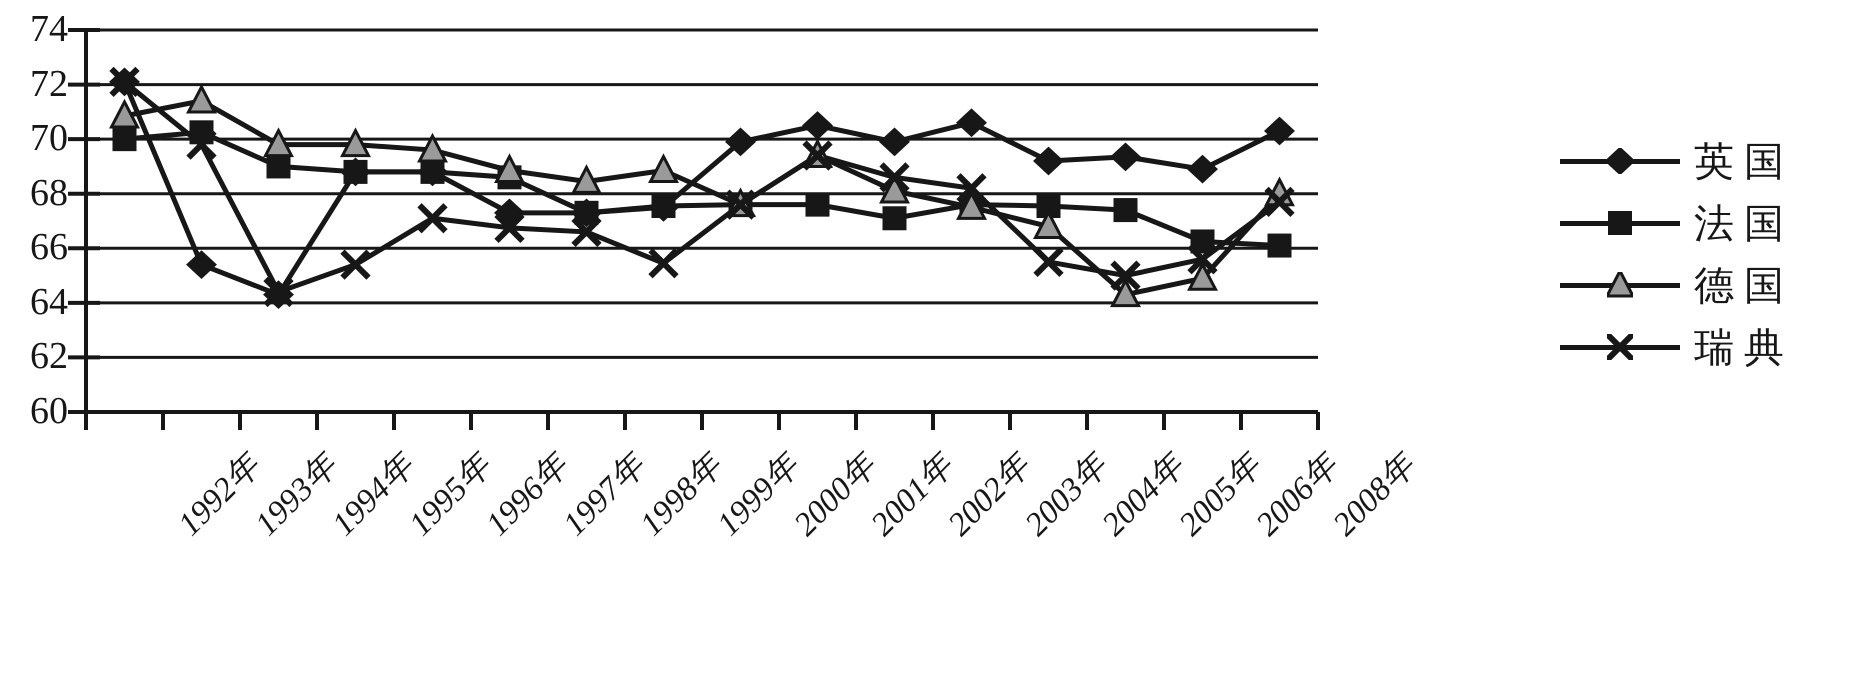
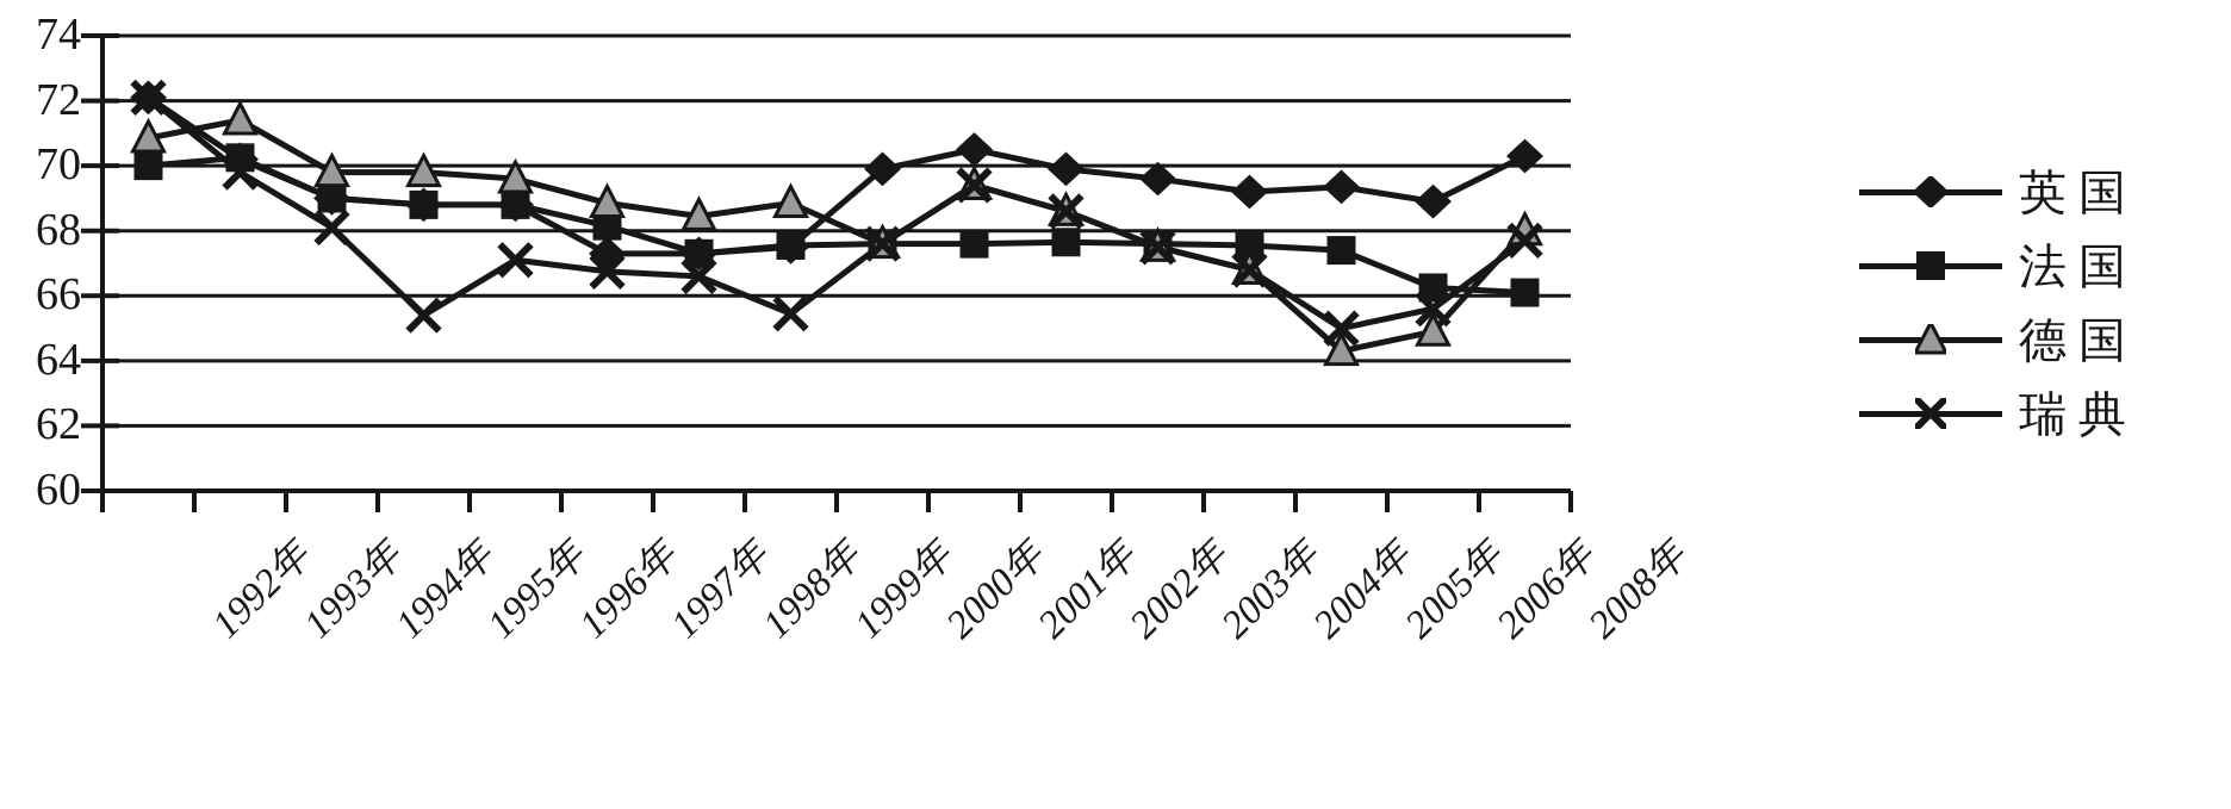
英国/1993年: 65.4 -> 70.2
英国/1994年: 64.3 -> 69.0
瑞典/1994年: 64.4 -> 68.1
法国/1997年: 68.6 -> 68.2
法国/2002年: 67.1 -> 67.7
德国/2002年: 68.1 -> 68.6
英国/2003年: 70.6 -> 69.6
瑞典/2003年: 68.2 -> 67.5
瑞典/2004年: 65.5 -> 66.8
